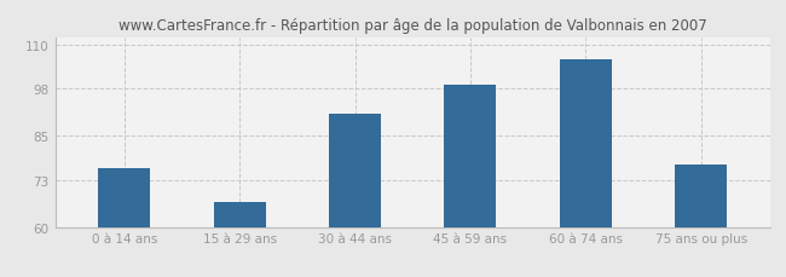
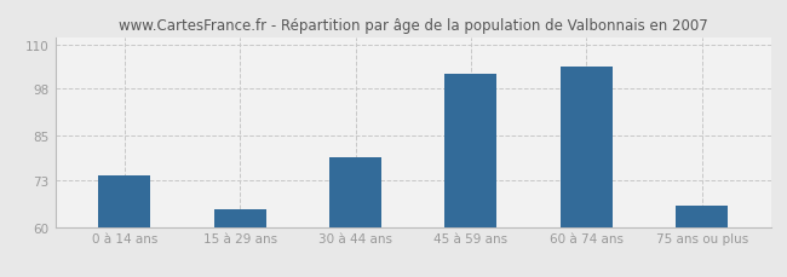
0 à 14 ans: 76 -> 74
15 à 29 ans: 67 -> 65
30 à 44 ans: 91 -> 79
45 à 59 ans: 99 -> 102
60 à 74 ans: 106 -> 104
75 ans ou plus: 77 -> 66
